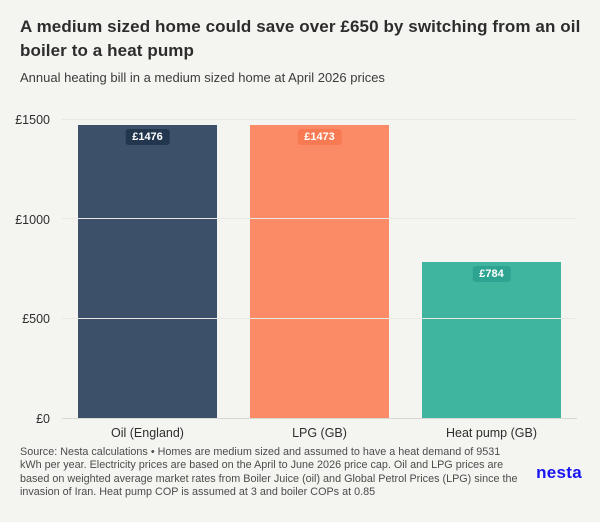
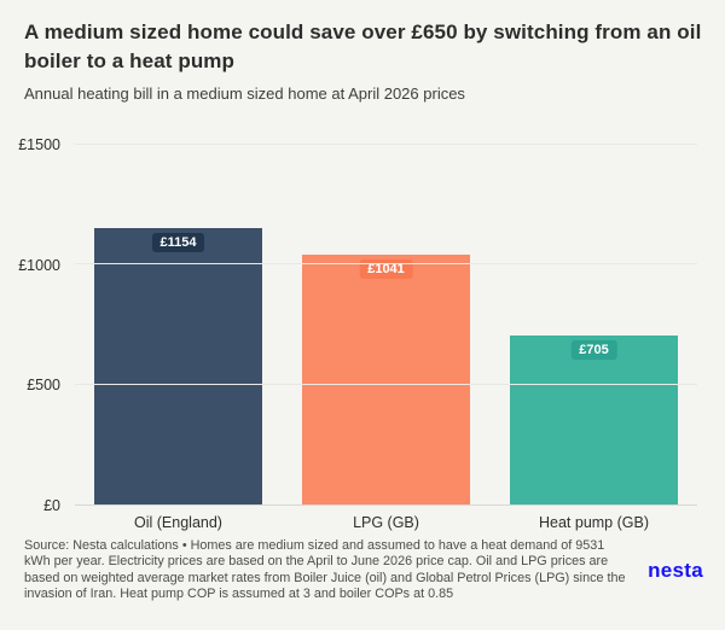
Oil (England): £1476 -> £1154
LPG (GB): £1473 -> £1041
Heat pump (GB): £784 -> £705
